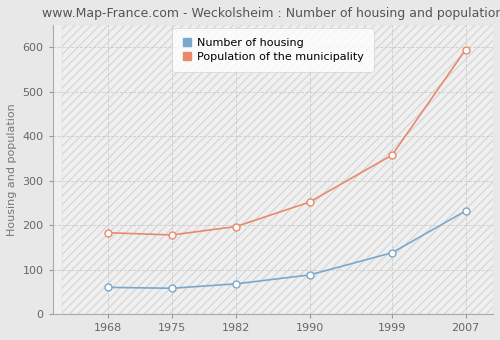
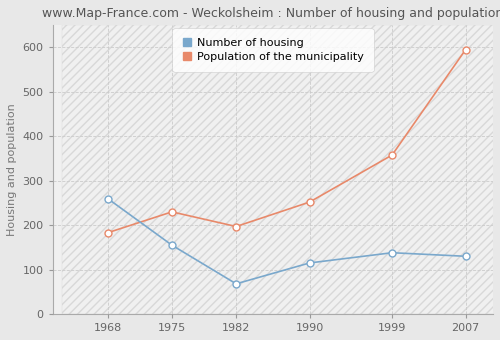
Number of housing/1968: 60 -> 260
Number of housing/1975: 58 -> 155
Population of the municipality/1975: 178 -> 230
Number of housing/1990: 88 -> 115
Number of housing/2007: 232 -> 130
